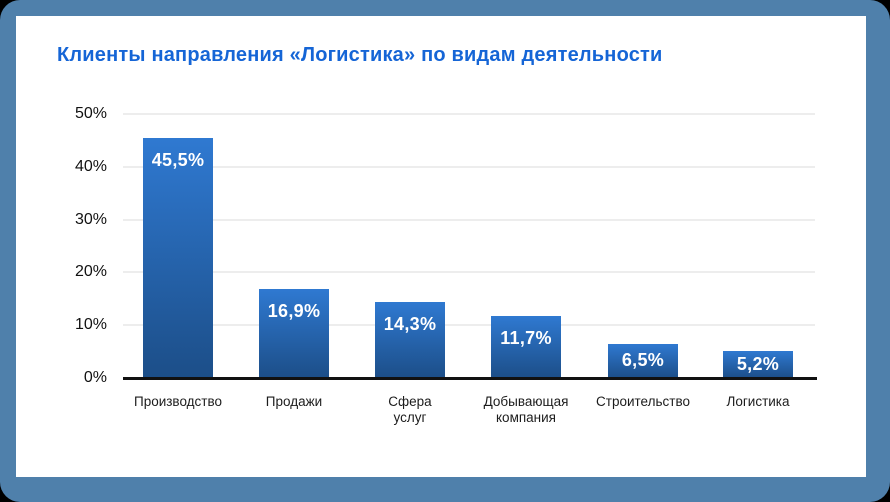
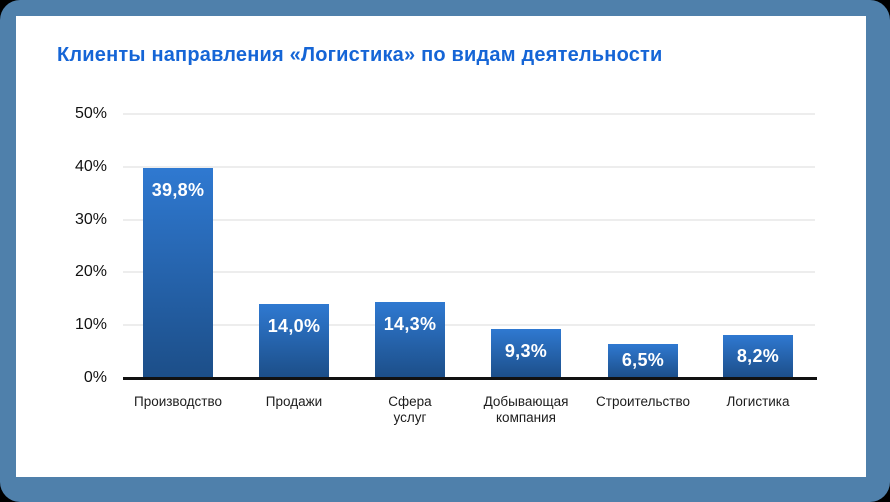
Производство: 45,5% -> 39,8%
Продажи: 16,9% -> 14,0%
Добывающая компания: 11,7% -> 9,3%
Логистика: 5,2% -> 8,2%
